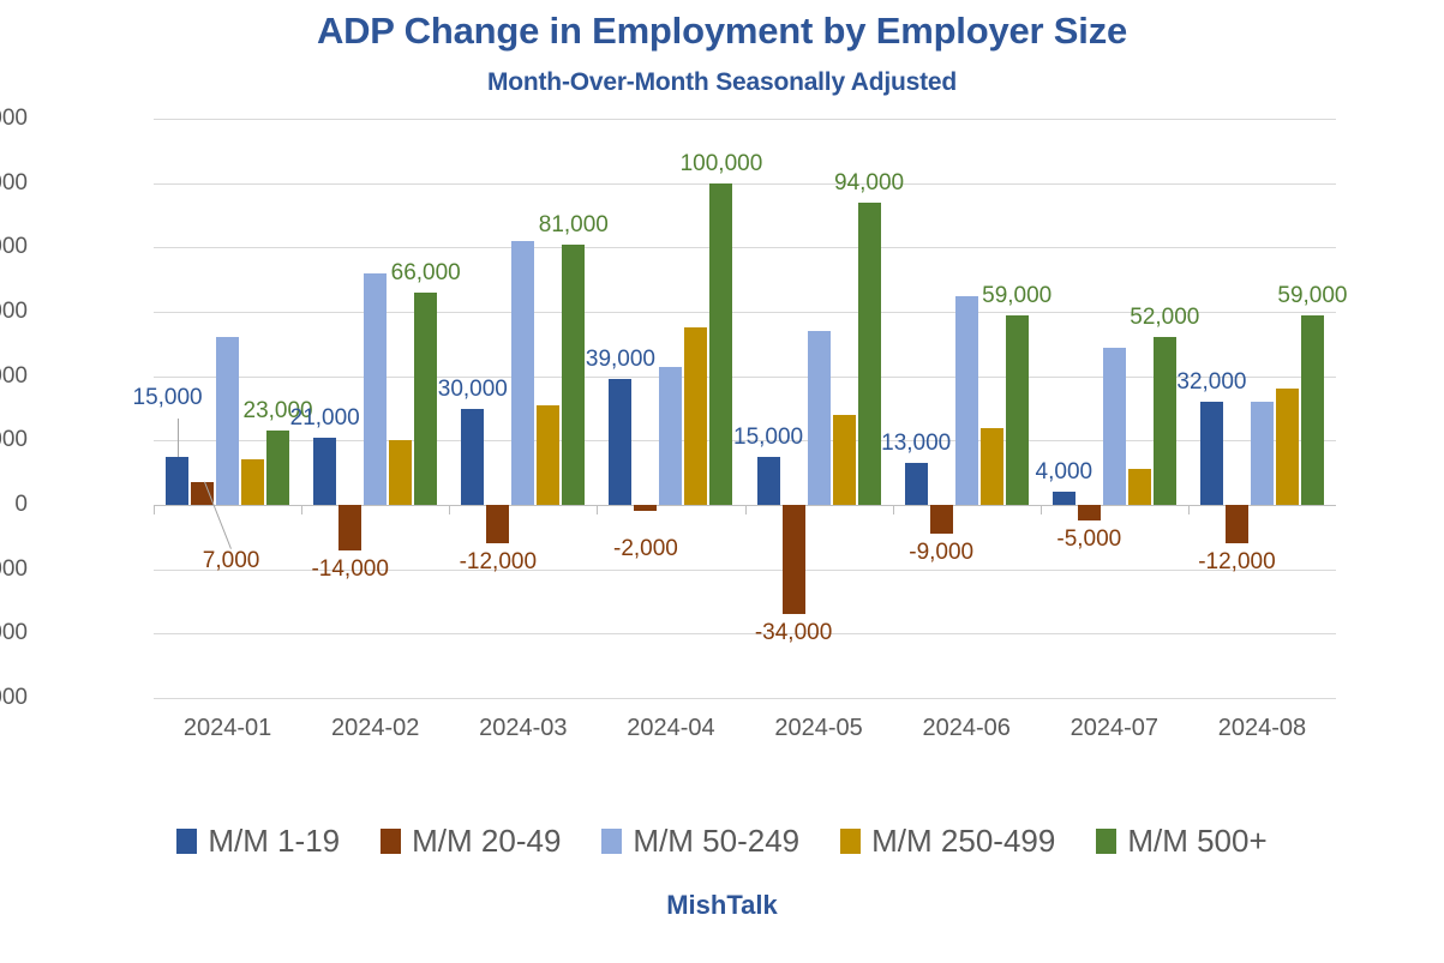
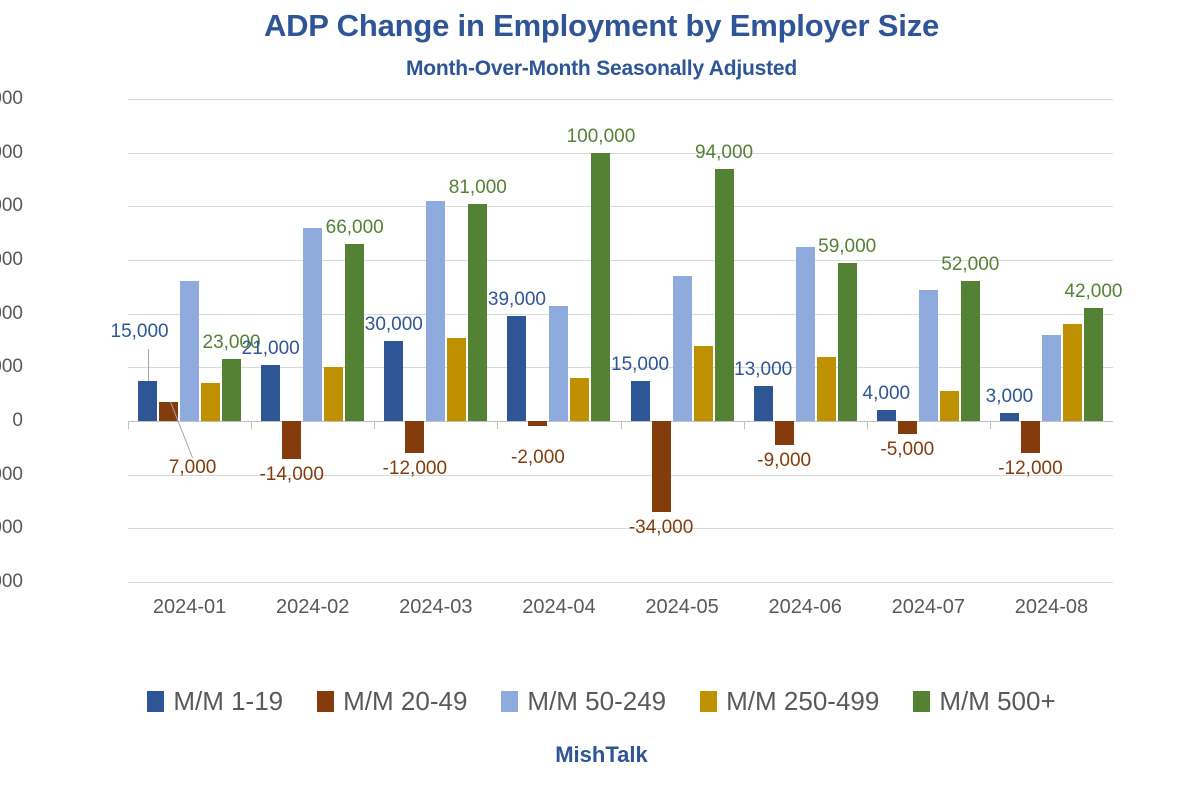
M/M 250-499/2024-04: 55000 -> 16000
M/M 1-19/2024-08: 32,000 -> 3,000
M/M 500+/2024-08: 59,000 -> 42,000
